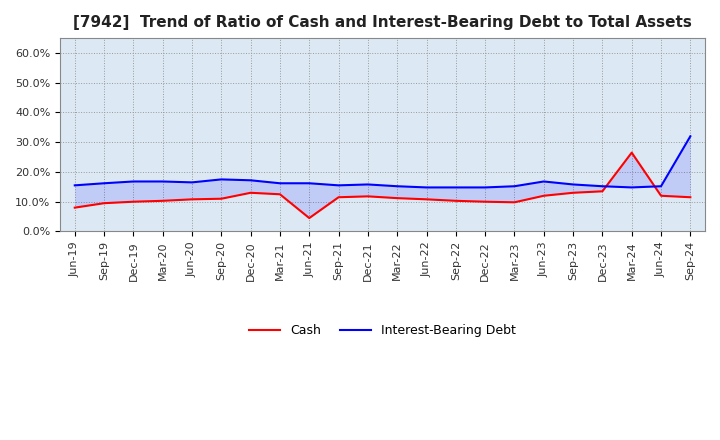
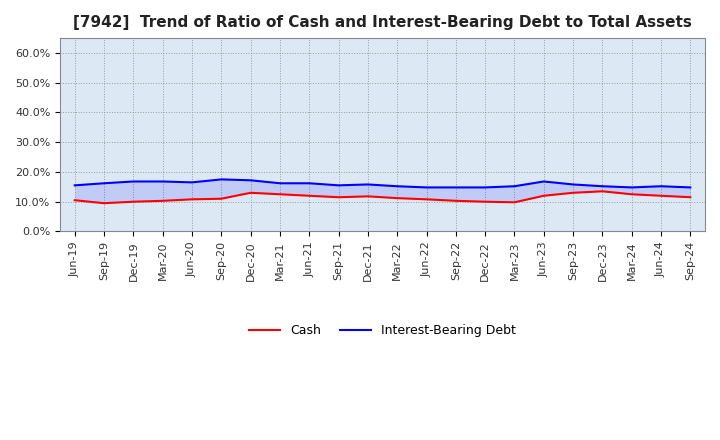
Cash/Jun-19: 8.0% -> 10.5%
Cash/Jun-21: 4.5% -> 12.0%
Cash/Mar-24: 26.5% -> 12.5%
Interest-Bearing Debt/Sep-24: 32.0% -> 14.8%
